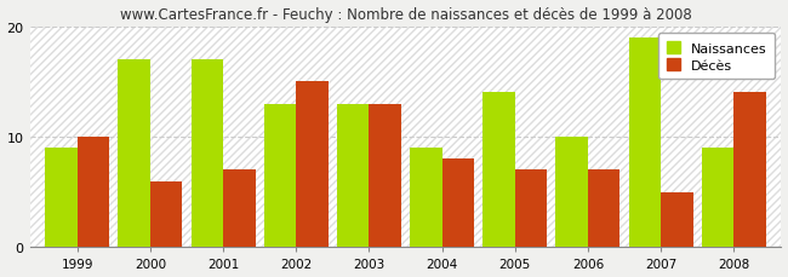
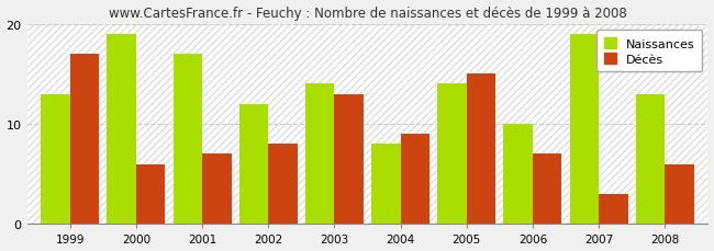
Naissances/1999: 9 -> 13
Décès/1999: 10 -> 17
Naissances/2000: 17 -> 19
Naissances/2002: 13 -> 12
Décès/2002: 15 -> 8
Naissances/2003: 13 -> 14
Naissances/2004: 9 -> 8
Décès/2004: 8 -> 9
Décès/2005: 7 -> 15
Décès/2007: 5 -> 3
Naissances/2008: 9 -> 13
Décès/2008: 14 -> 6
